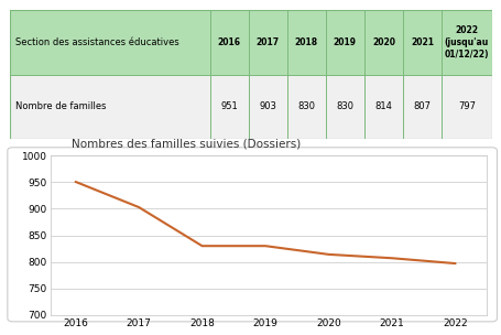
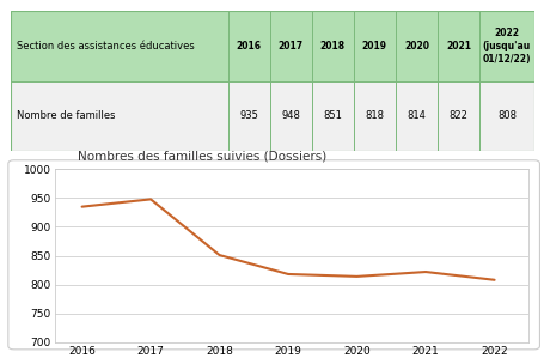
2016: 951 -> 935
2017: 903 -> 948
2018: 830 -> 851
2019: 830 -> 818
2021: 807 -> 822
2022: 797 -> 808
